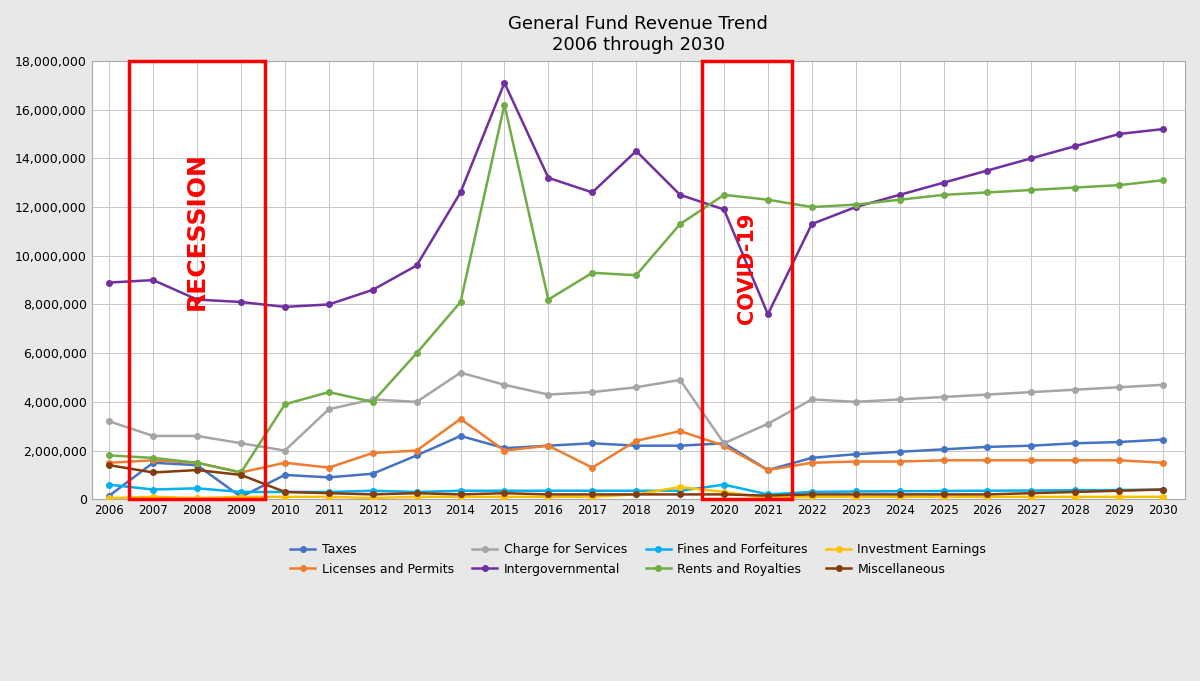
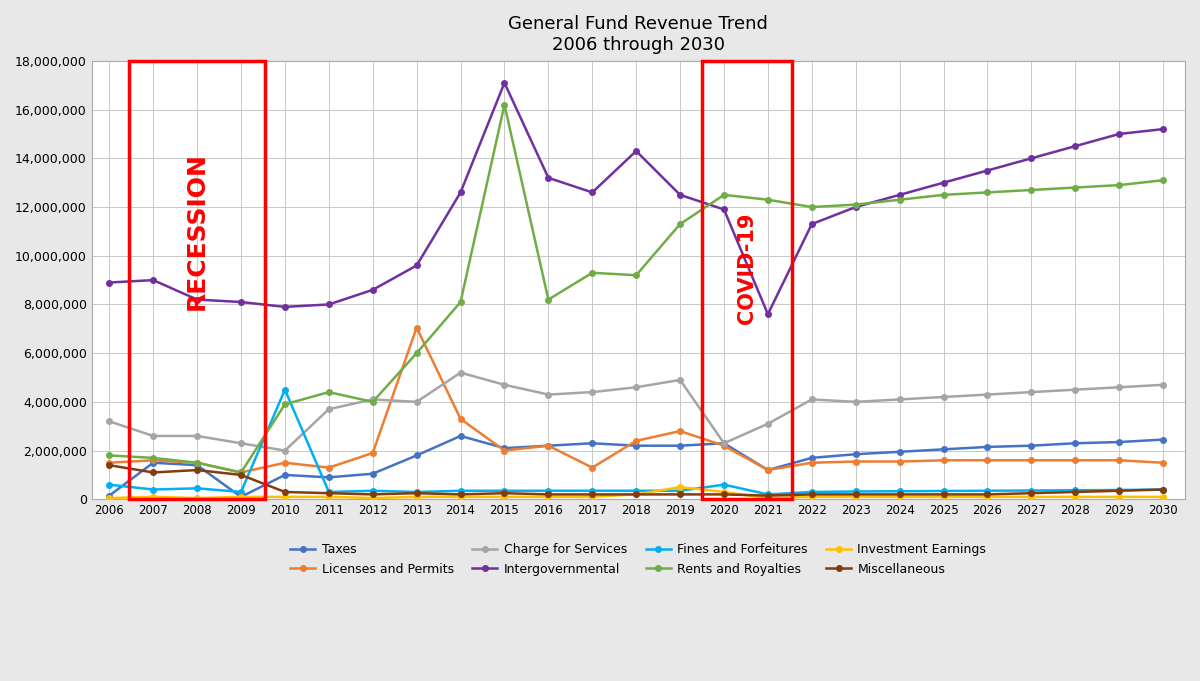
Fines and Forfeitures/2010: 300,000 -> 4,500,000
Licenses and Permits/2013: 2,000,000 -> 7,050,000
